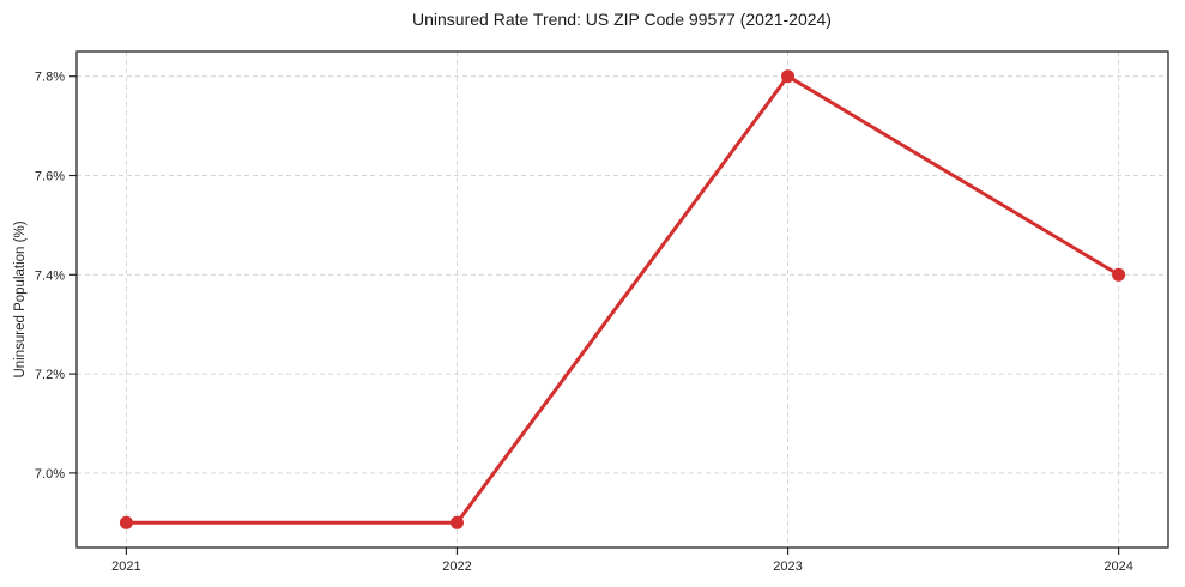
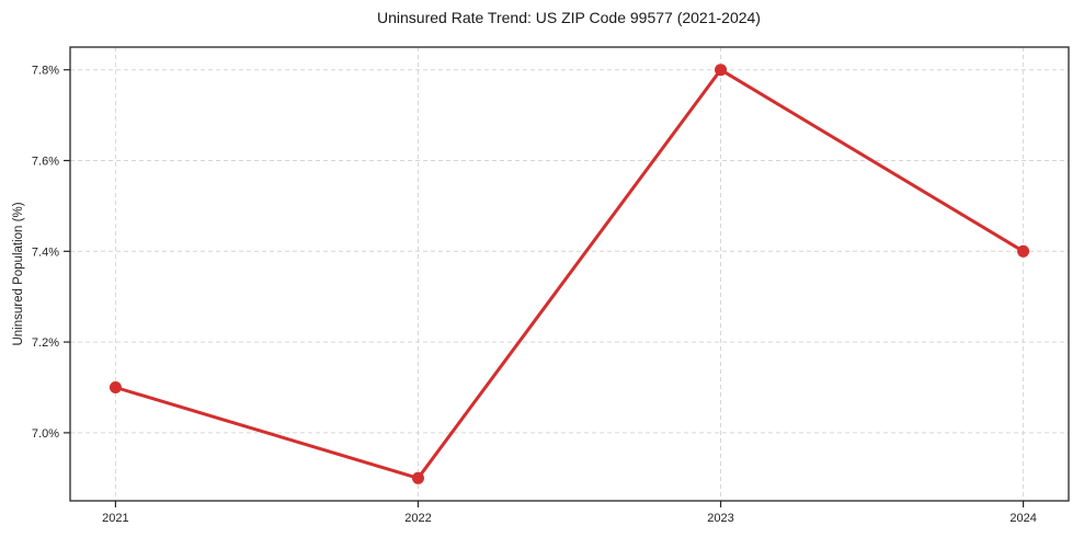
2021: 6.9% -> 7.1%
